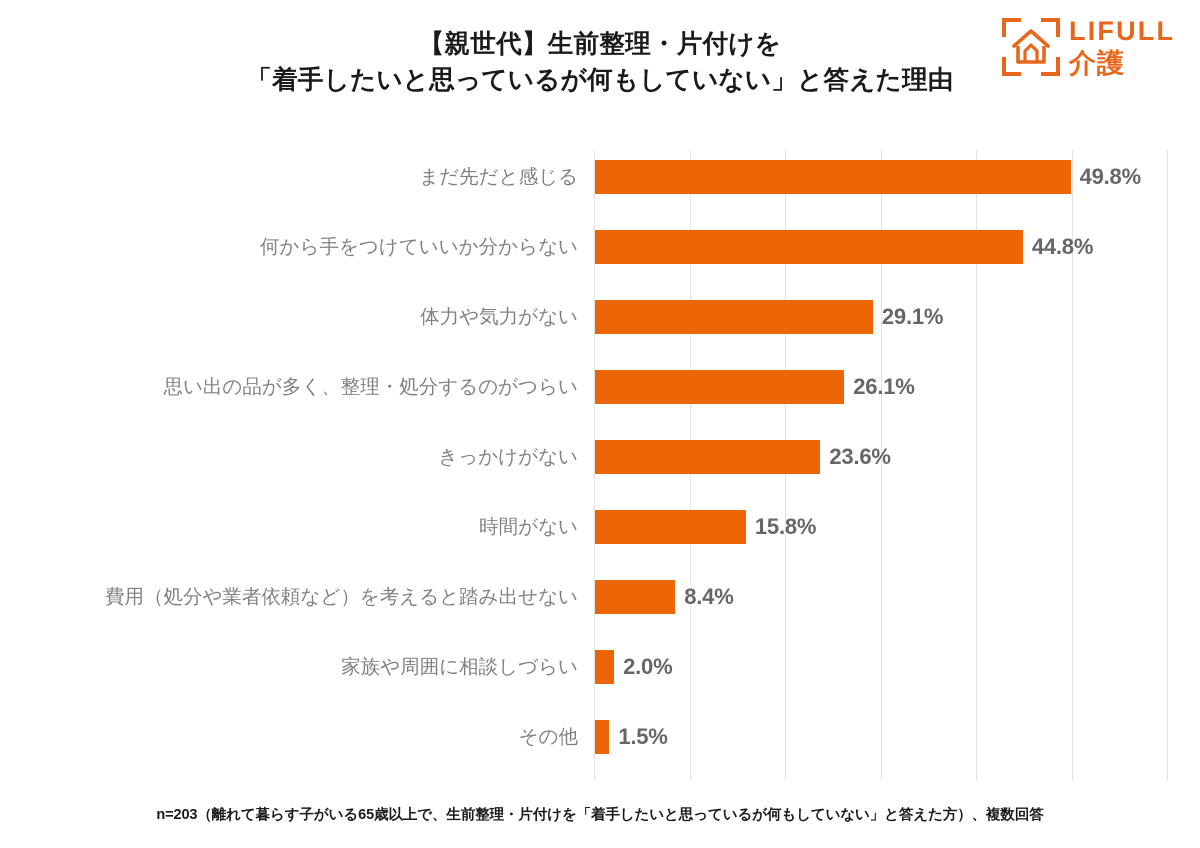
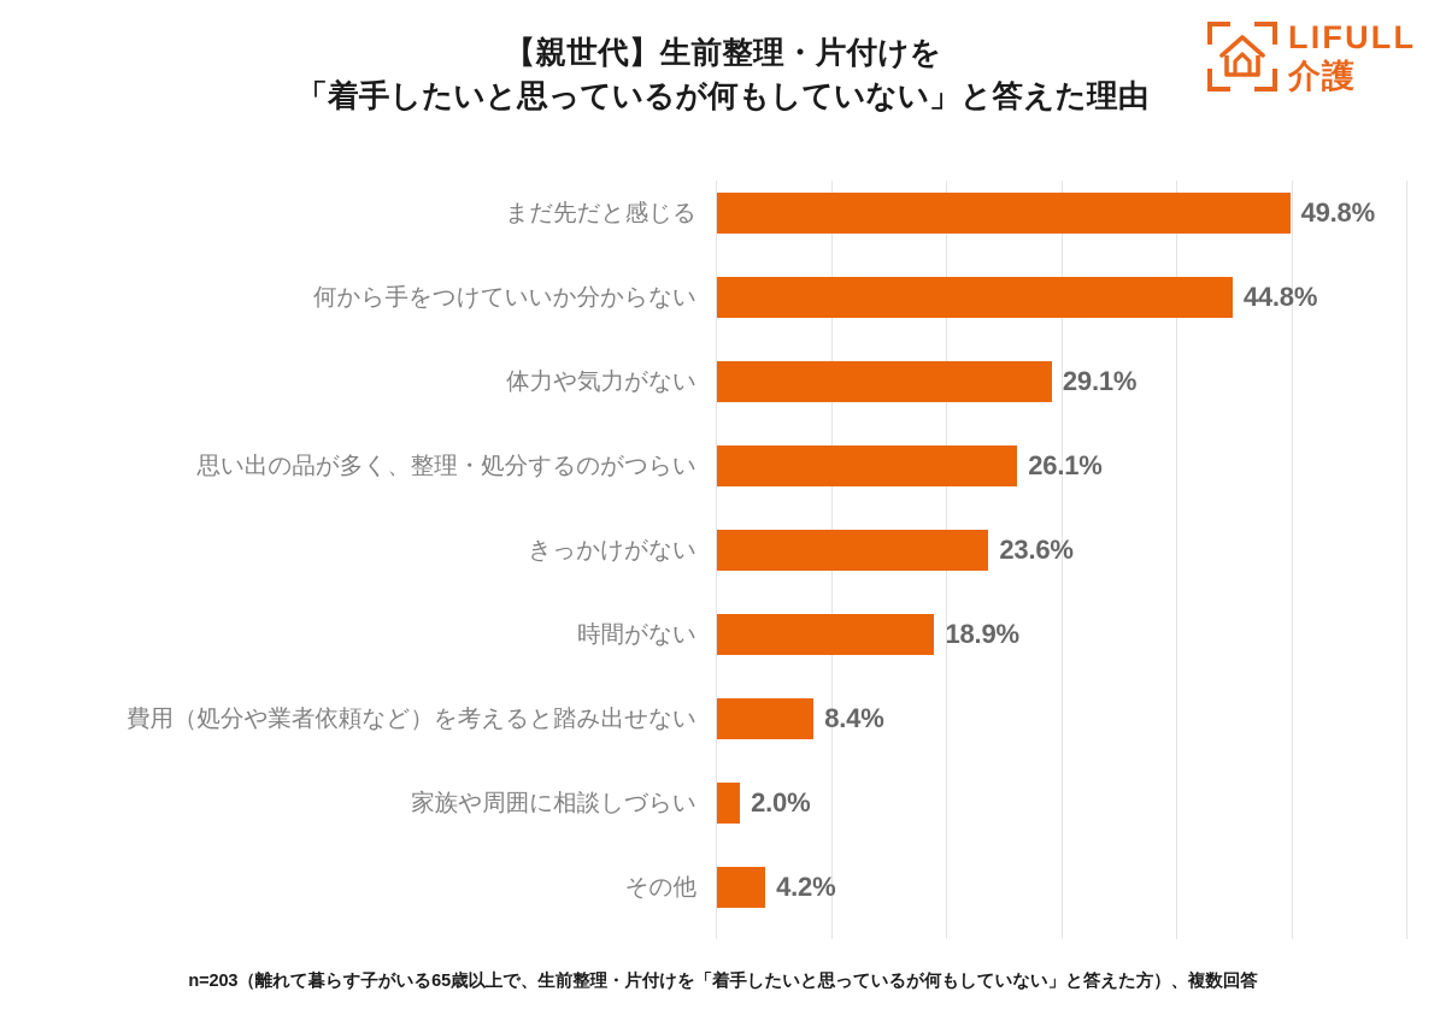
時間がない: 15.8% -> 18.9%
その他: 1.5% -> 4.2%
